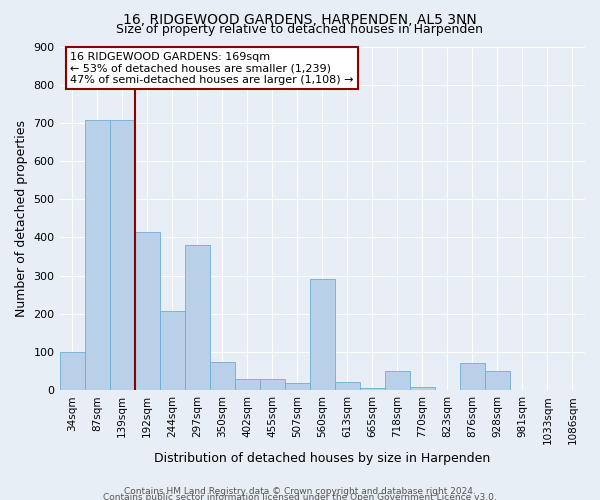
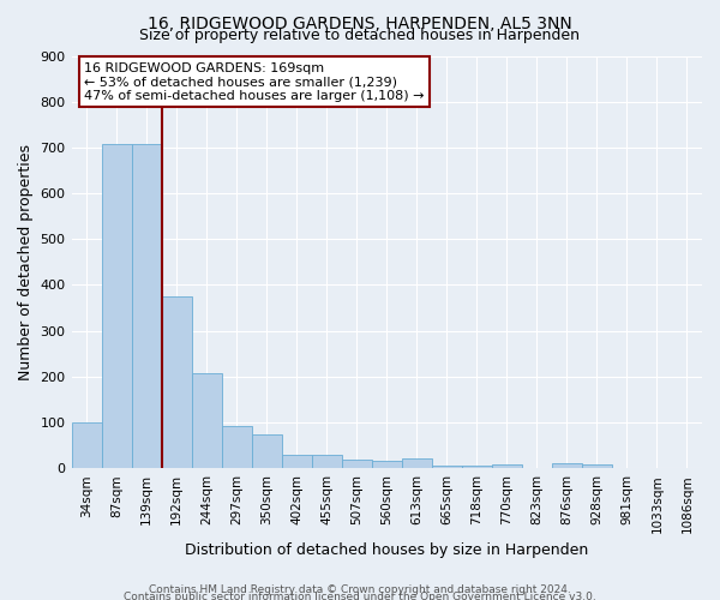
192sqm: 415 -> 375
297sqm: 380 -> 93
560sqm: 290 -> 15
718sqm: 50 -> 7
876sqm: 70 -> 10
928sqm: 50 -> 8
